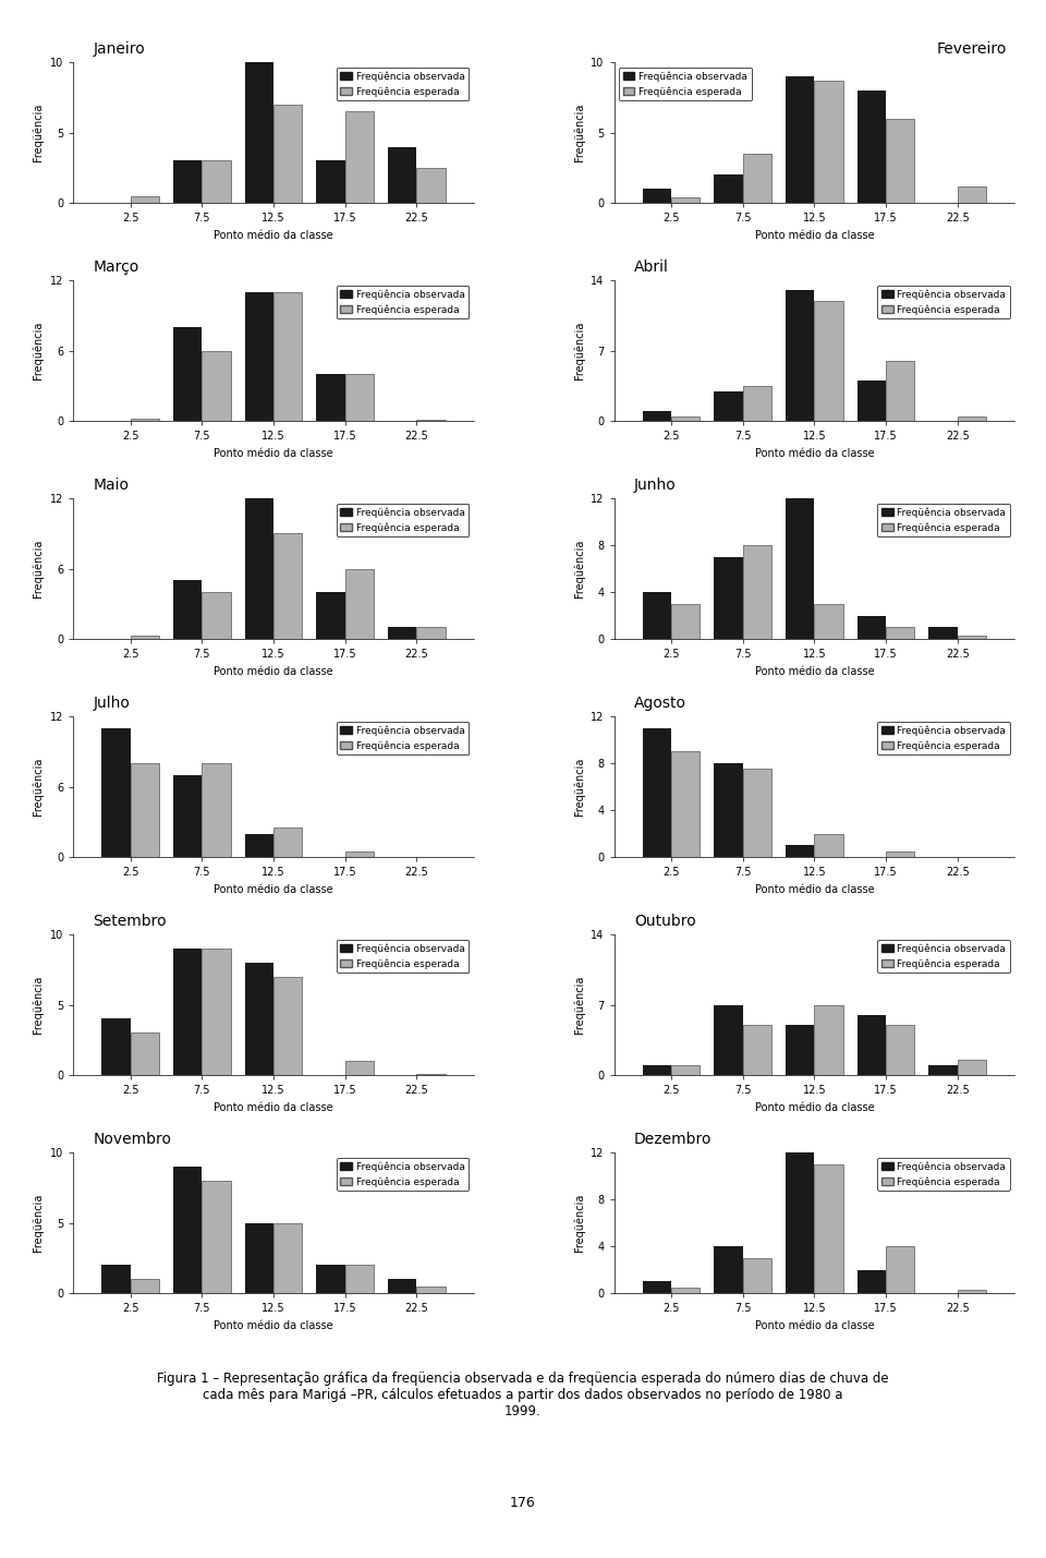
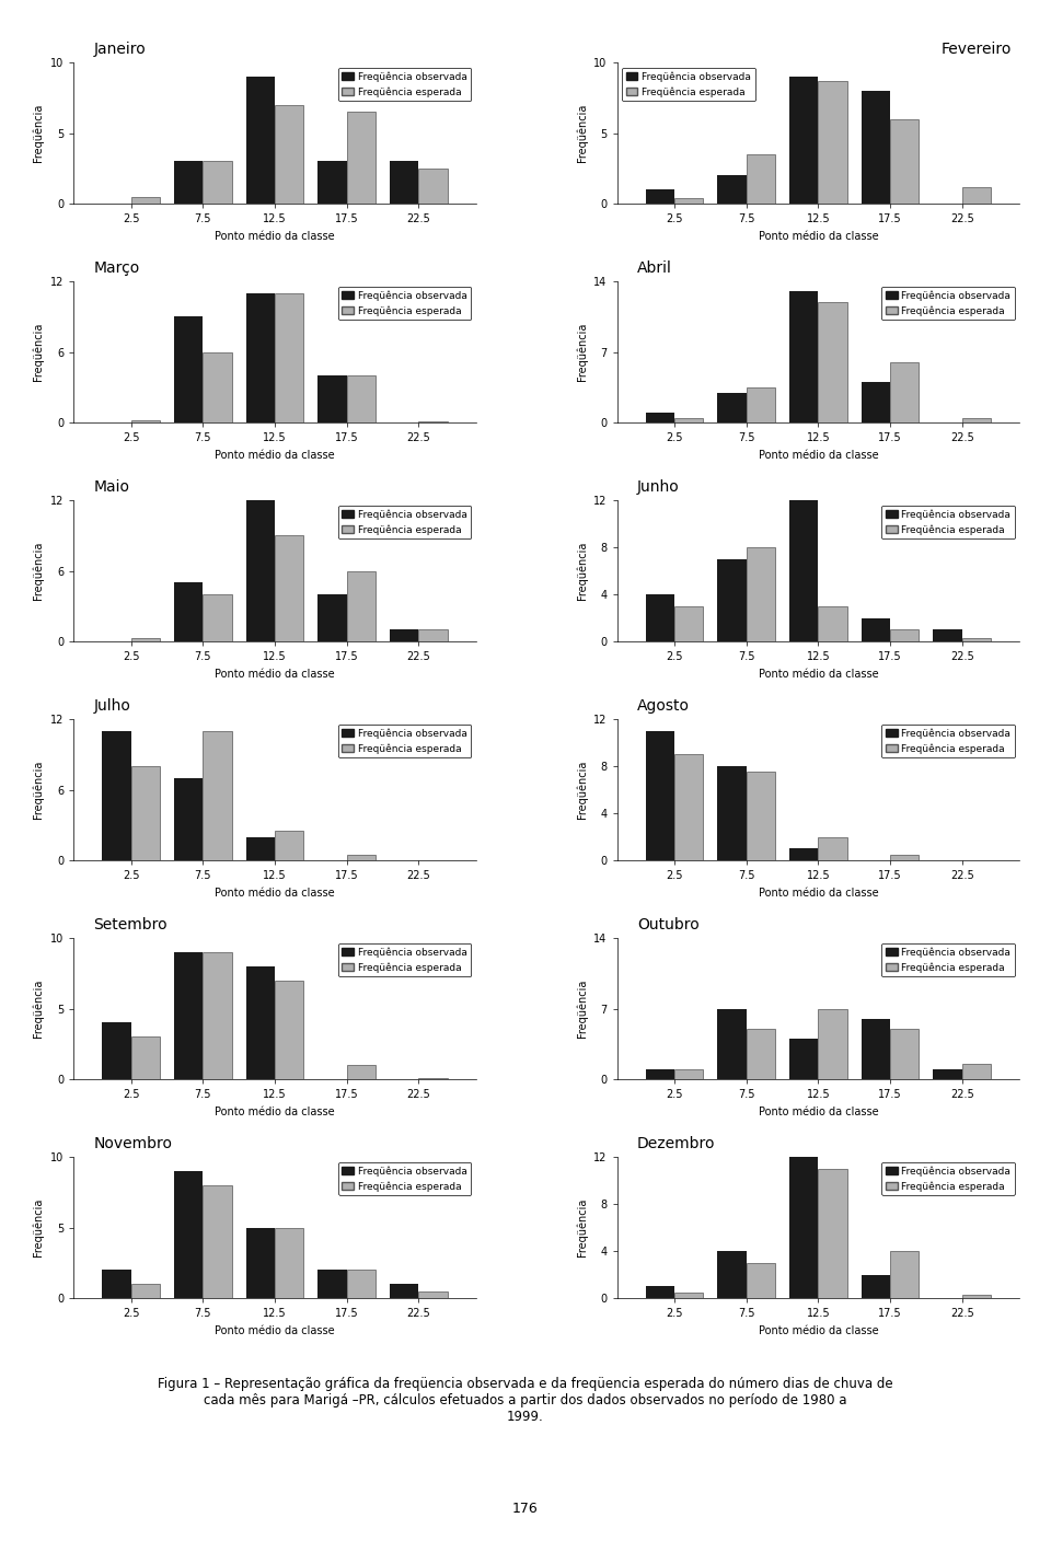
Janeiro/Freqüência observada/12.5: 10 -> 9
Janeiro/Freqüência observada/22.5: 4 -> 3
Março/Freqüência observada/7.5: 8 -> 9
Julho/Freqüência esperada/7.5: 8.0 -> 11.0
Outubro/Freqüência observada/12.5: 5 -> 4
